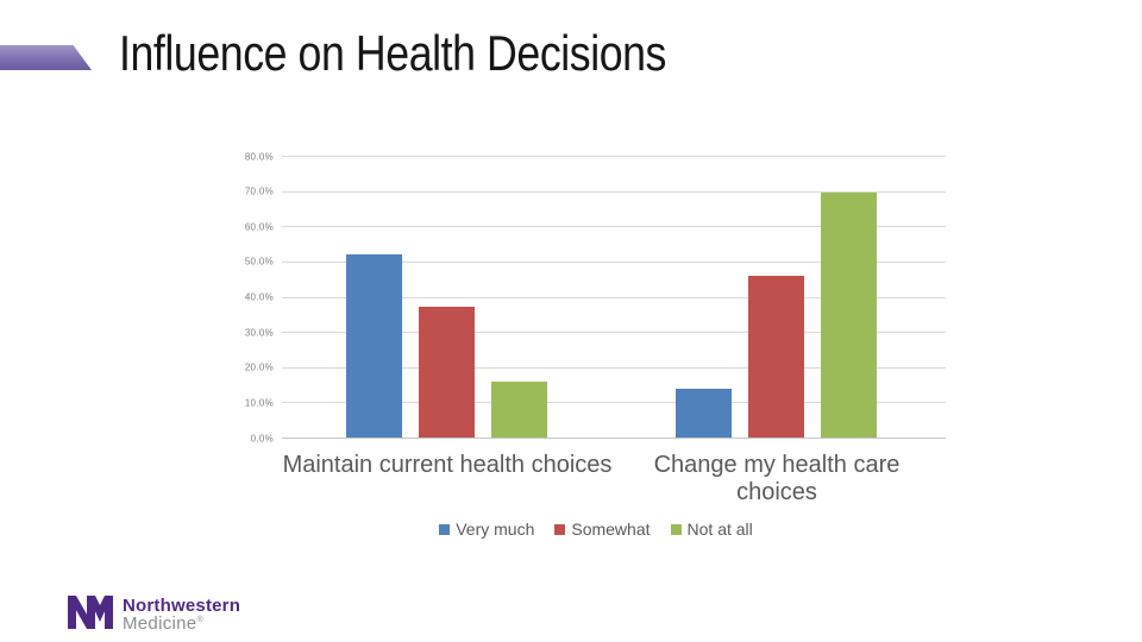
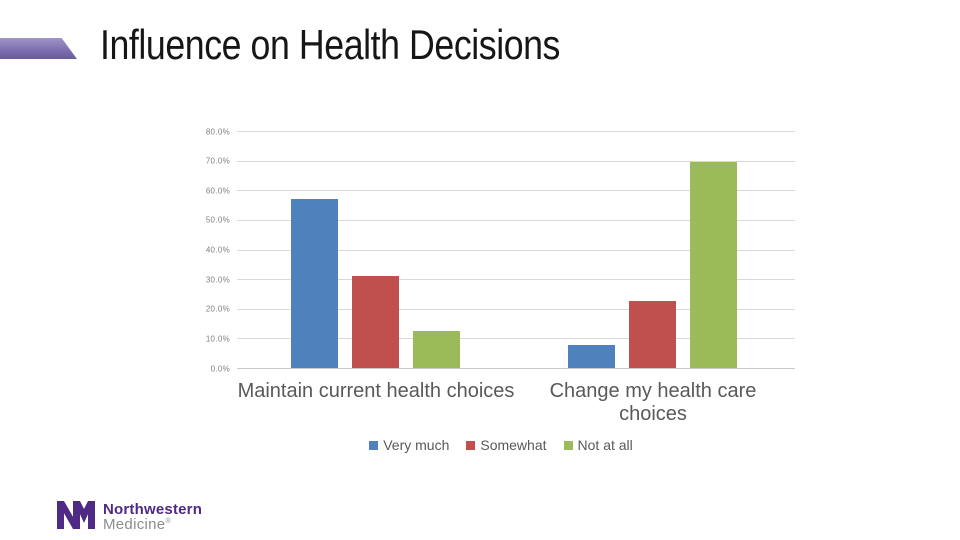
Very much/Maintain current health choices: 52% -> 57%
Somewhat/Maintain current health choices: 37% -> 31%
Not at all/Maintain current health choices: 16% -> 12%
Very much/Change my health care choices: 14% -> 8%
Somewhat/Change my health care choices: 46% -> 23%
